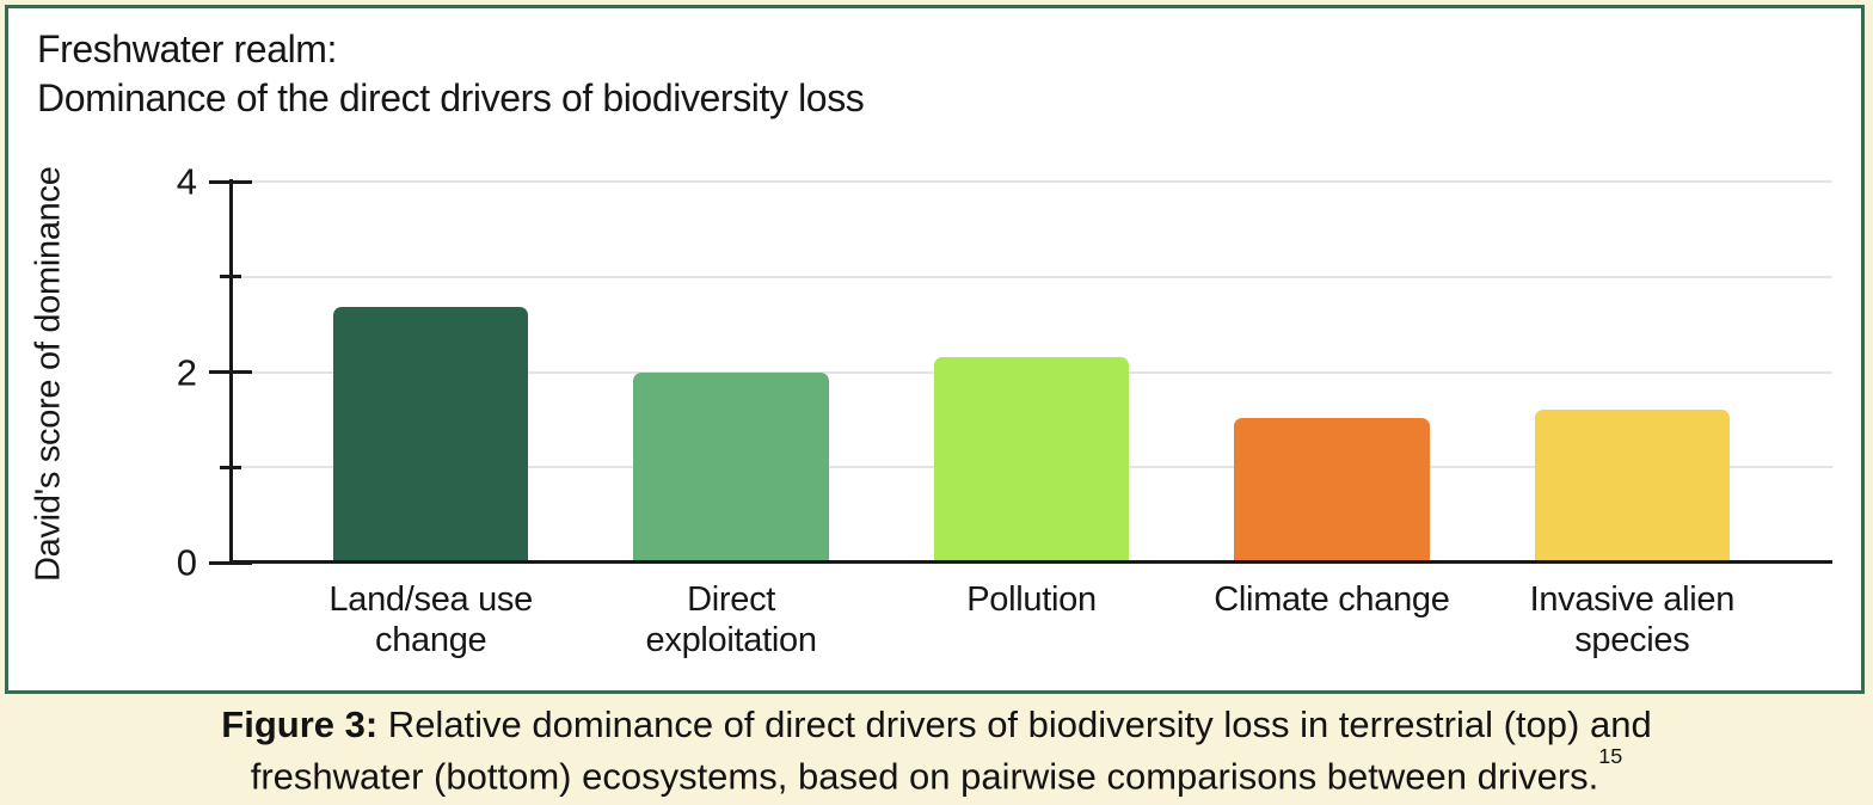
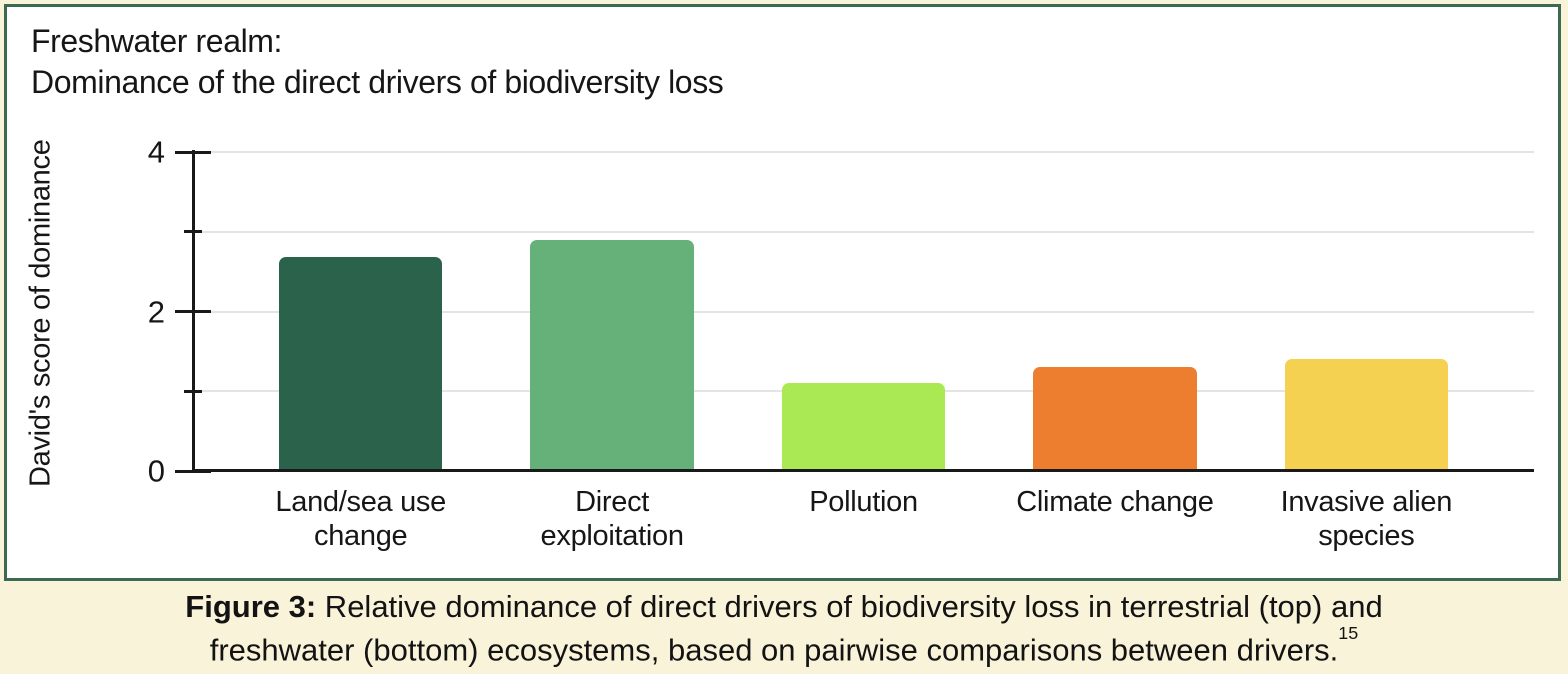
Direct exploitation: 2.0 -> 2.9
Pollution: 2.2 -> 1.1
Climate change: 1.5 -> 1.3
Invasive alien species: 1.6 -> 1.4
